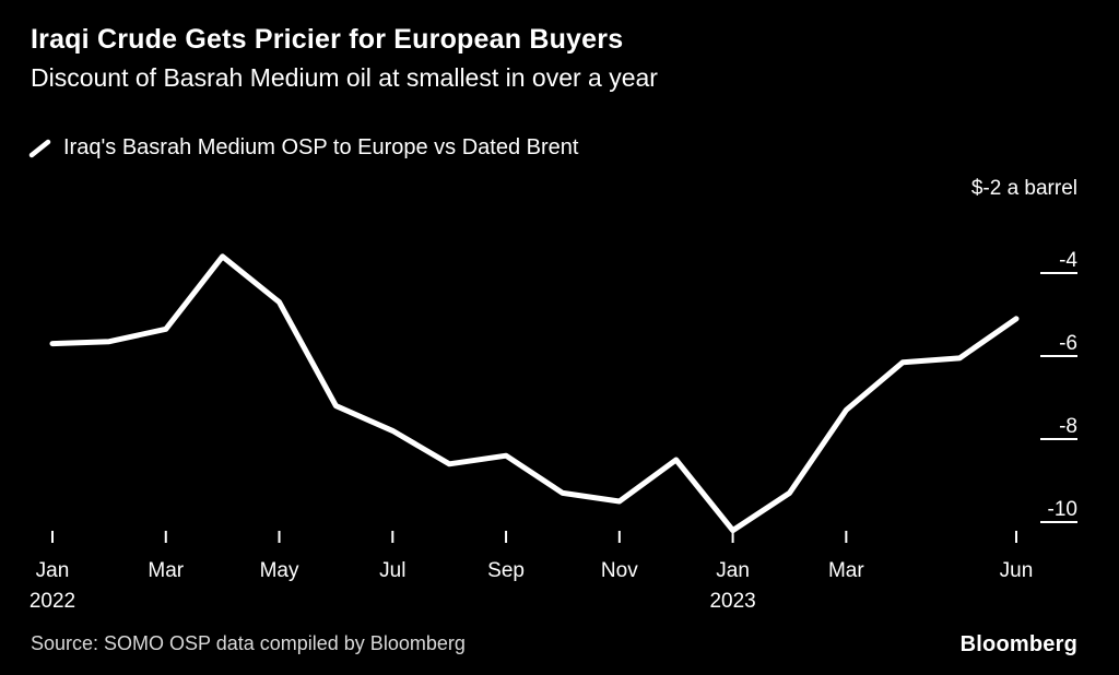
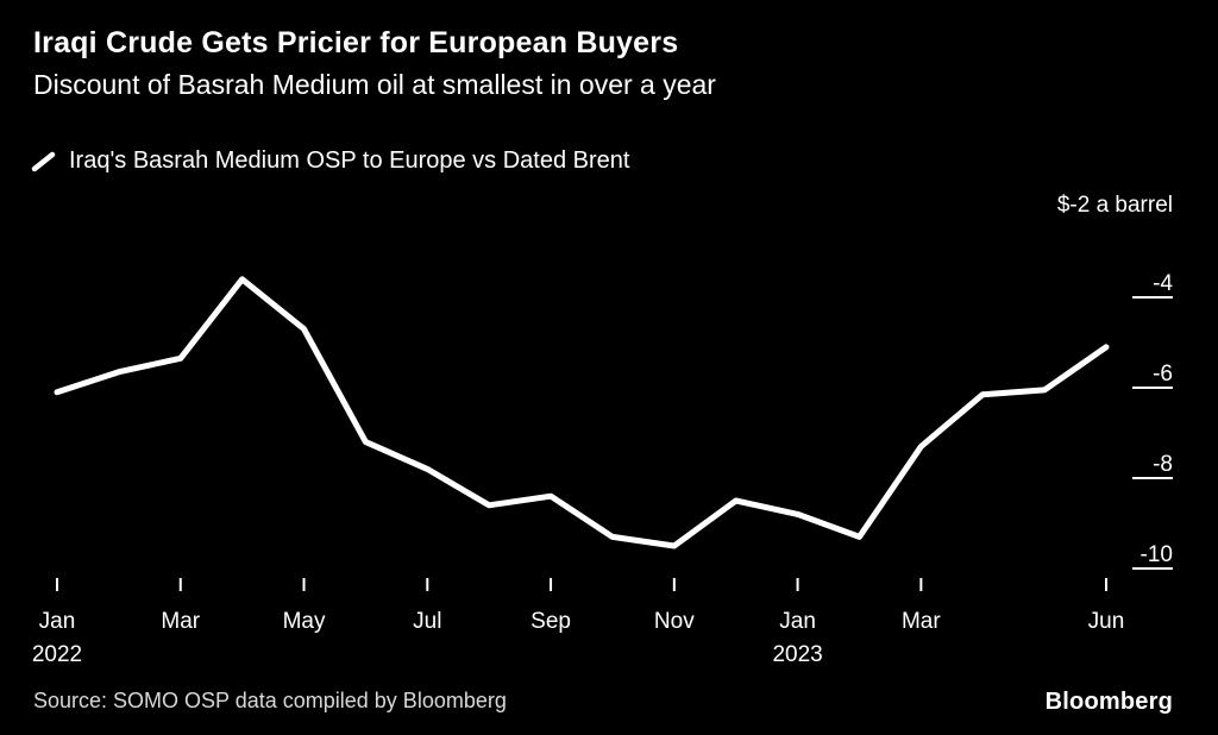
Jan 2022: -5.7 -> -6.1
Jan 2023: -10.2 -> -8.8
